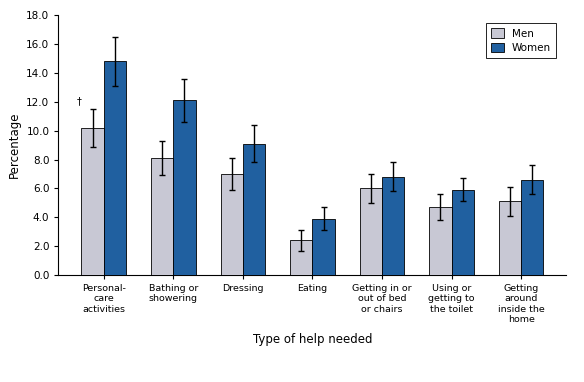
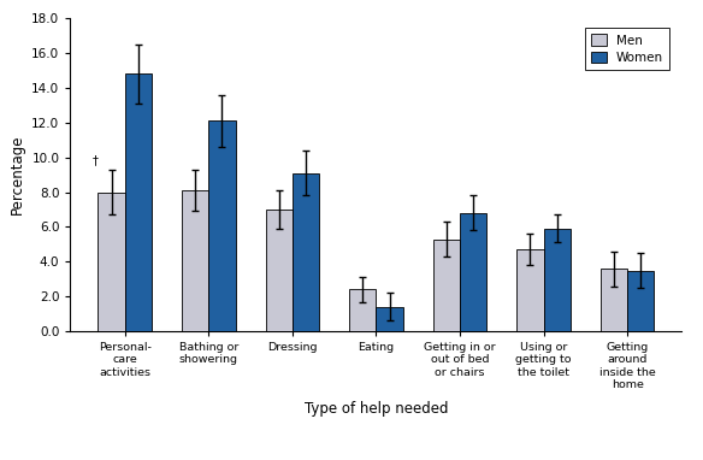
Men/Personal- care activities: 10.2 -> 8.0
Women/Eating: 3.9 -> 1.4
Men/Getting in or out of bed or chairs: 6.0 -> 5.3
Men/Getting around inside the home: 5.1 -> 3.6
Women/Getting around inside the home: 6.6 -> 3.5
